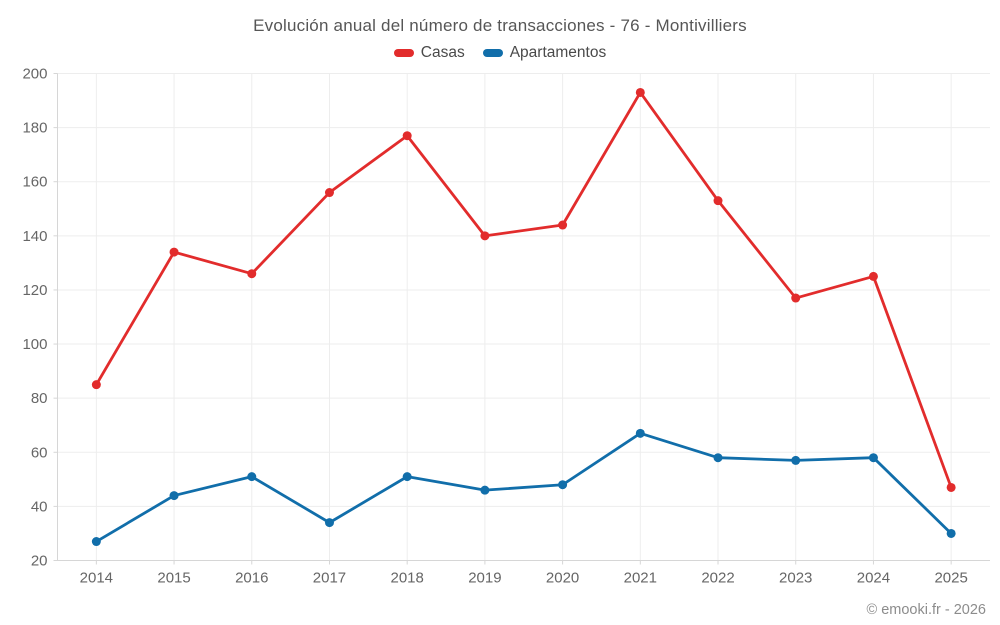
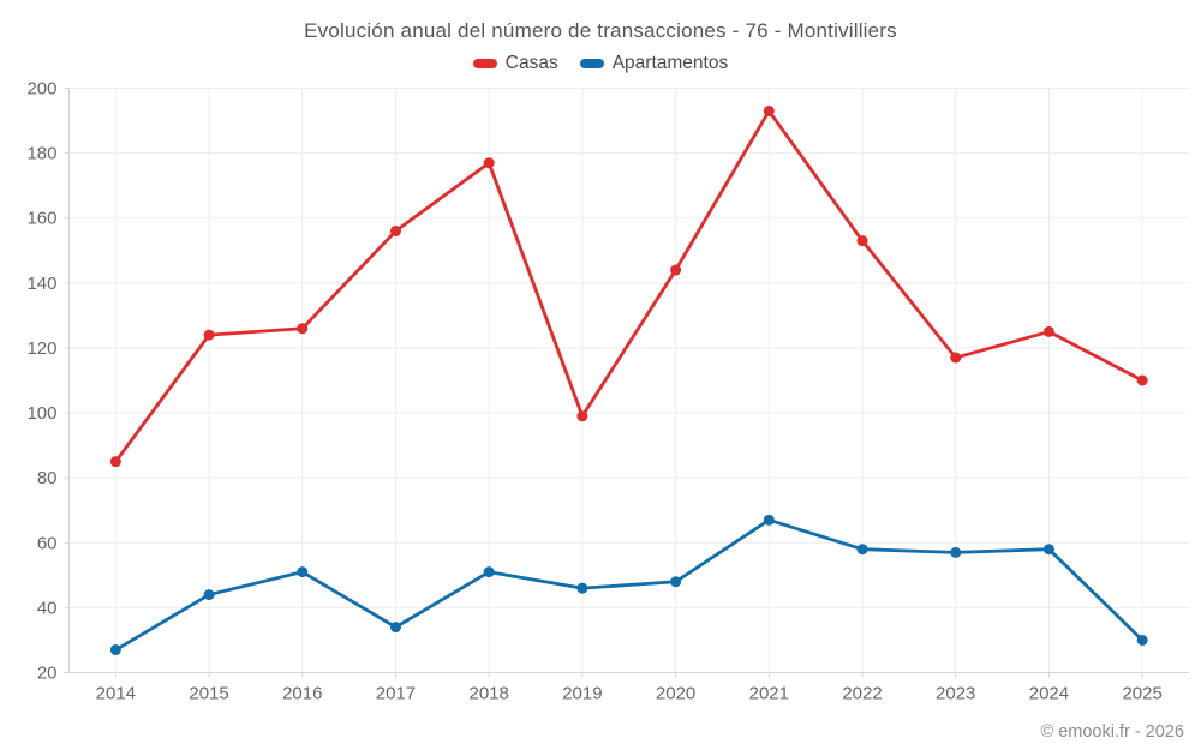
Casas/2015: 134 -> 124
Casas/2019: 140 -> 99
Casas/2025: 47 -> 110
